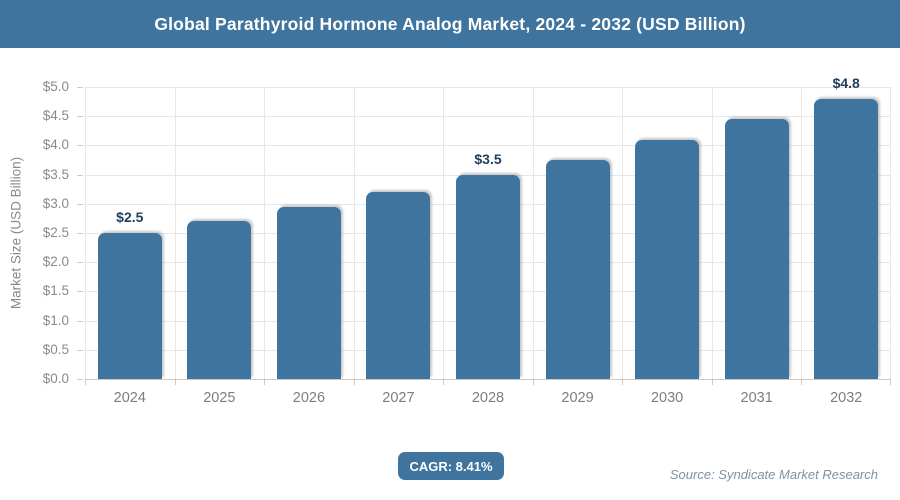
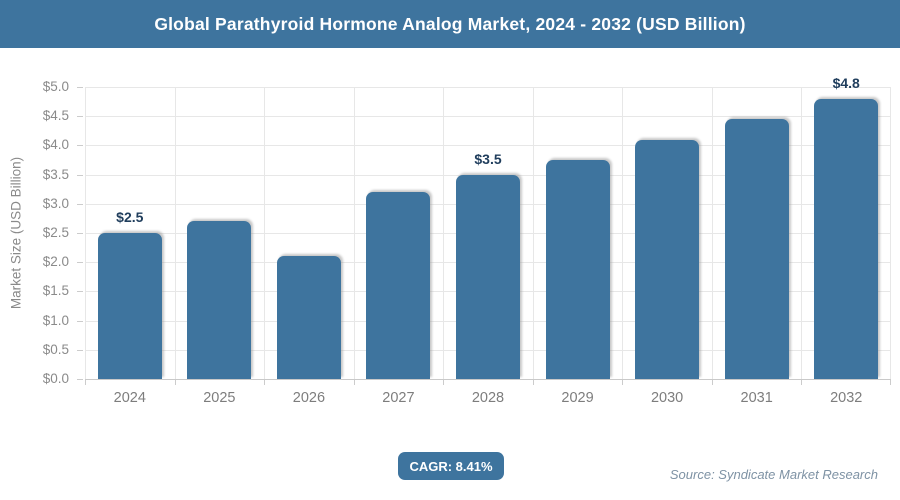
2026: $3.0 -> $2.1
